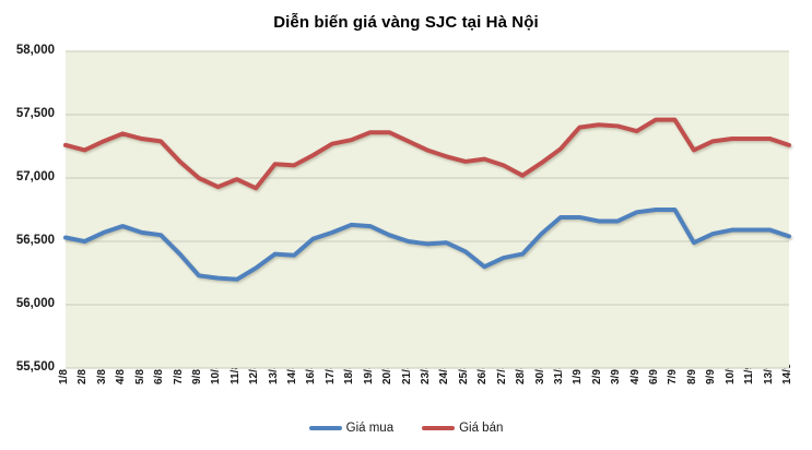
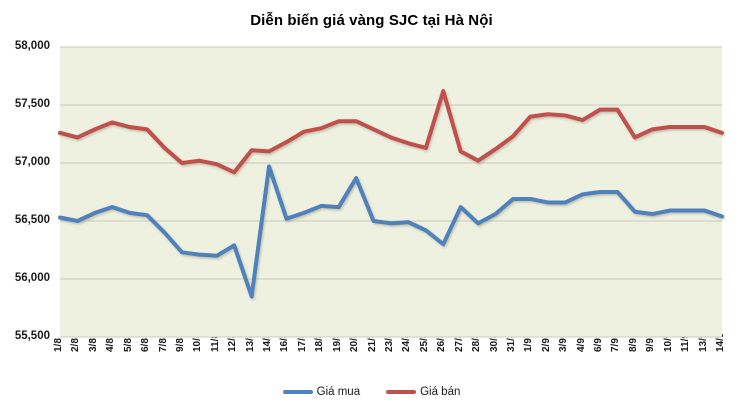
Giá bán/10/8: 56930 -> 57020
Giá mua/13/8: 56400 -> 55850
Giá mua/14/8: 56390 -> 56970
Giá mua/20/8: 56550 -> 56870
Giá bán/26/8: 57150 -> 57620
Giá mua/27/8: 56370 -> 56620
Giá mua/28/8: 56400 -> 56480
Giá mua/8/9: 56490 -> 56580
